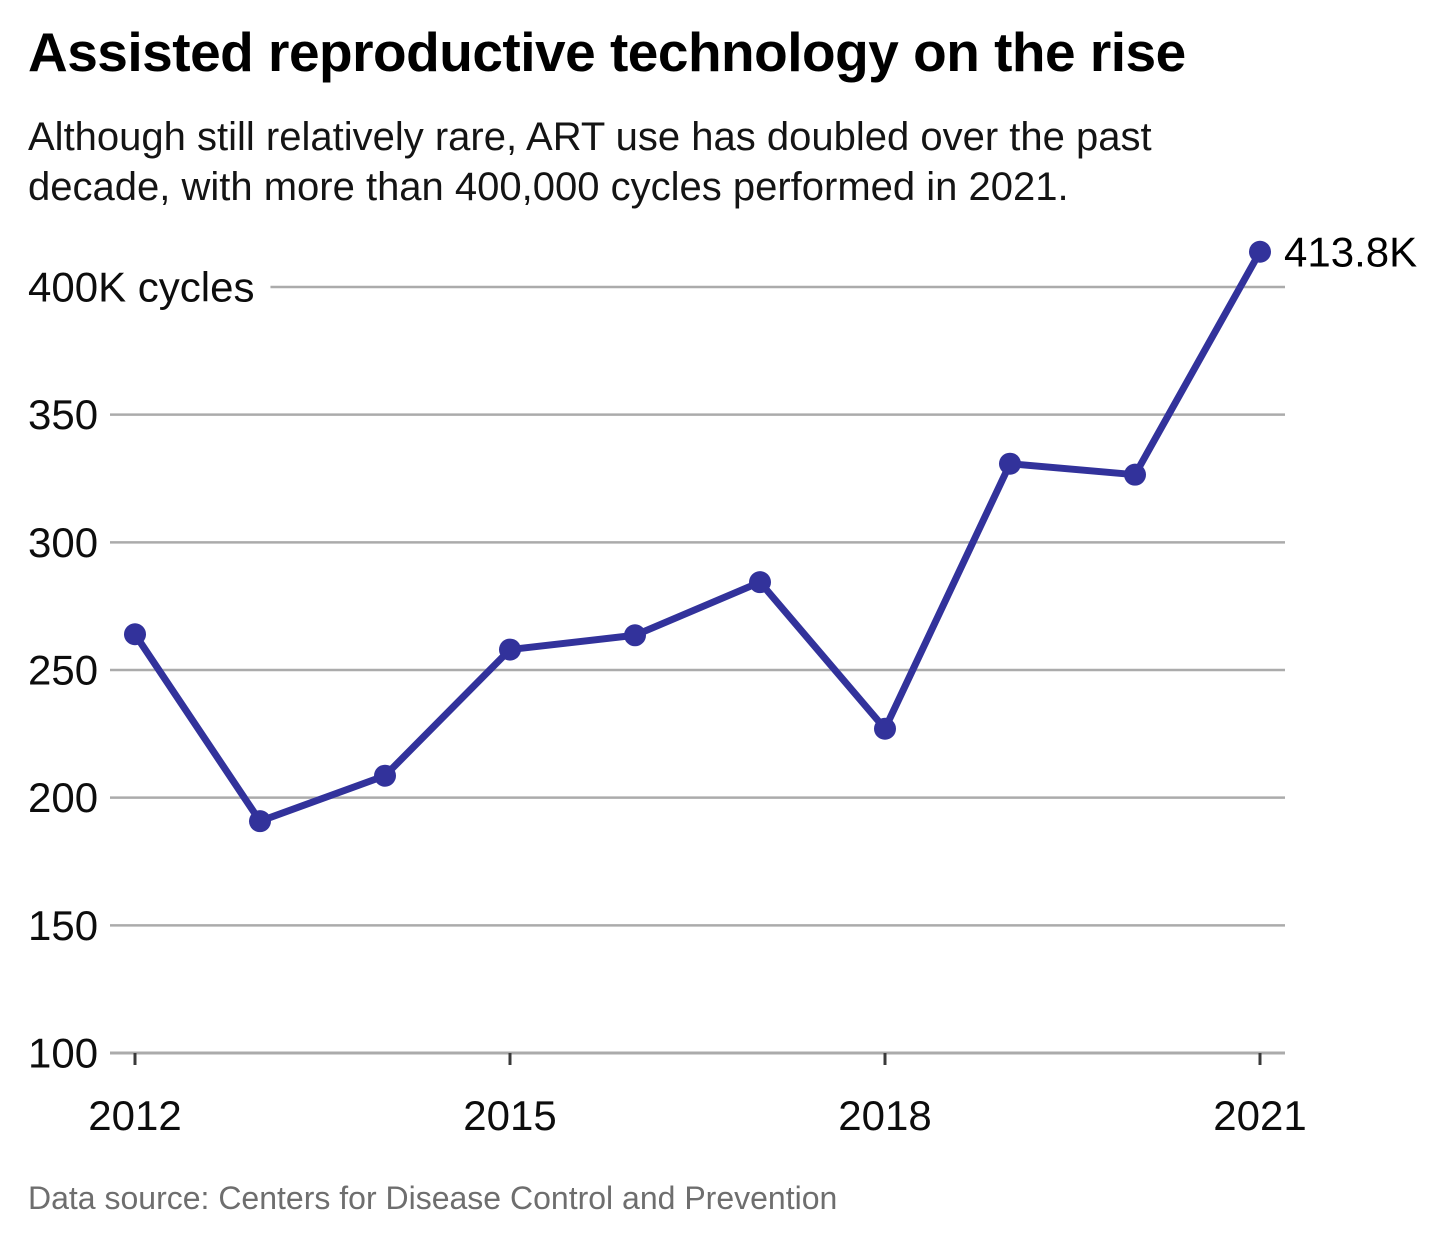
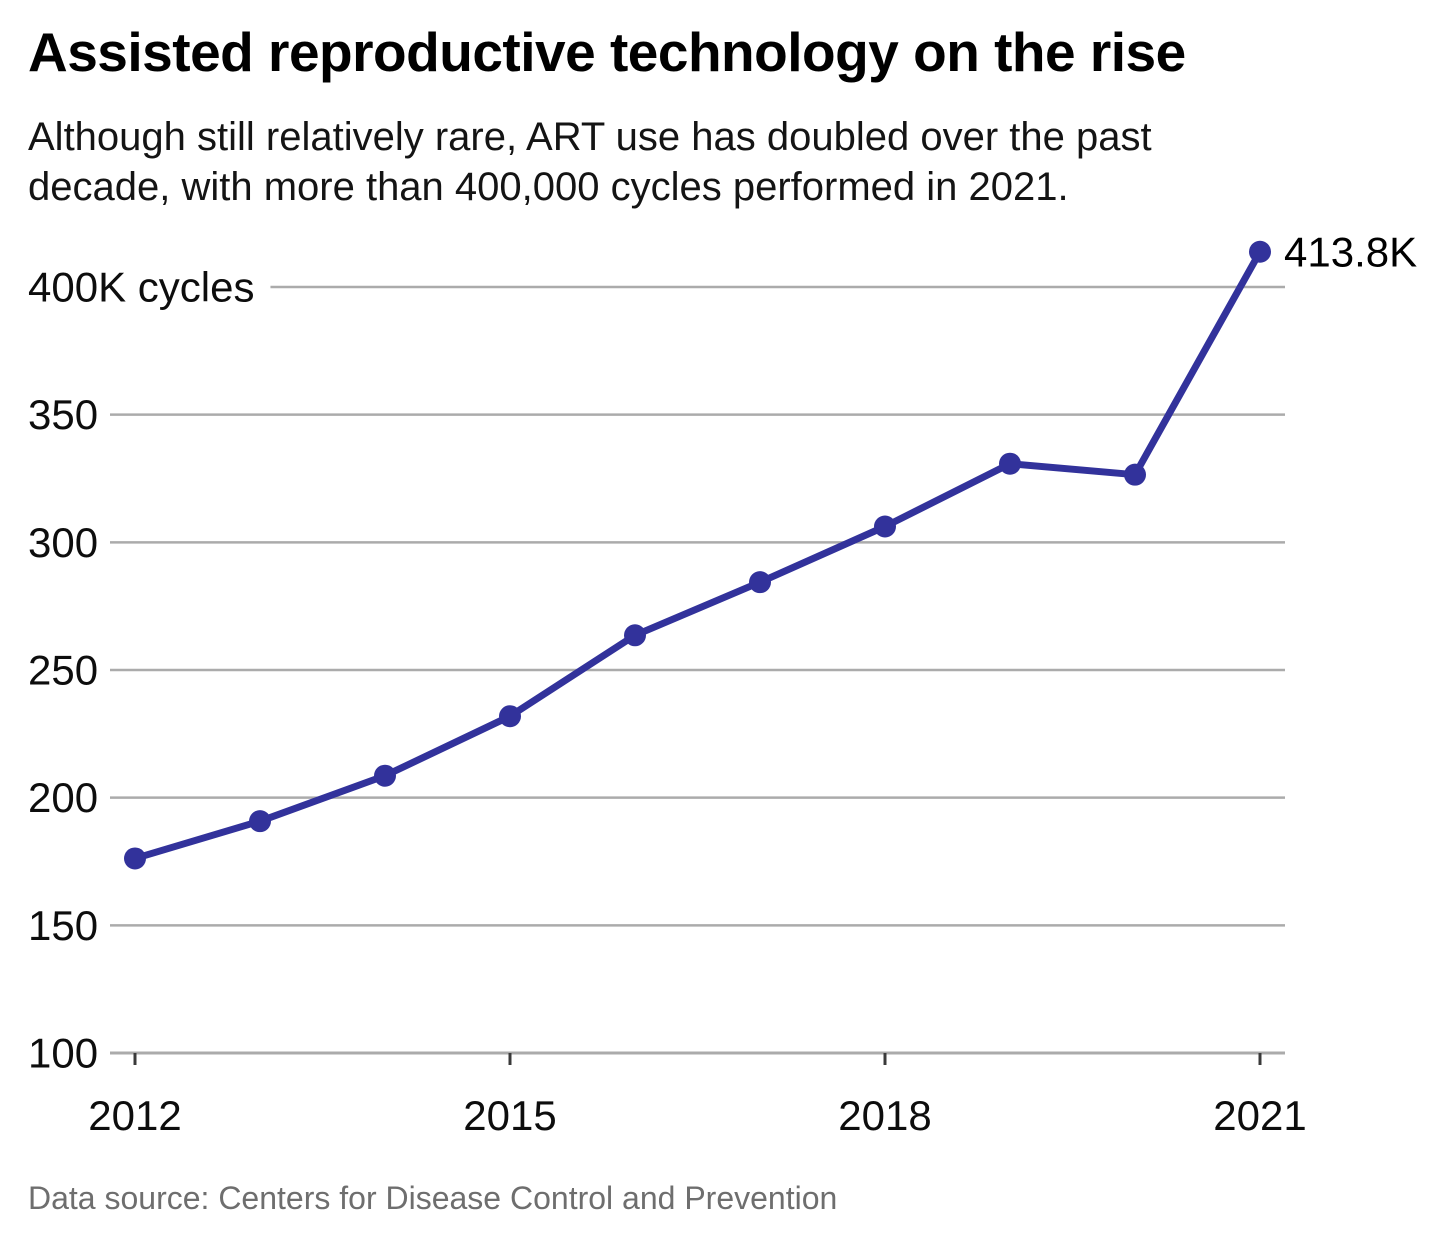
2012: 264 -> 176
2015: 258 -> 232
2018: 227 -> 306
